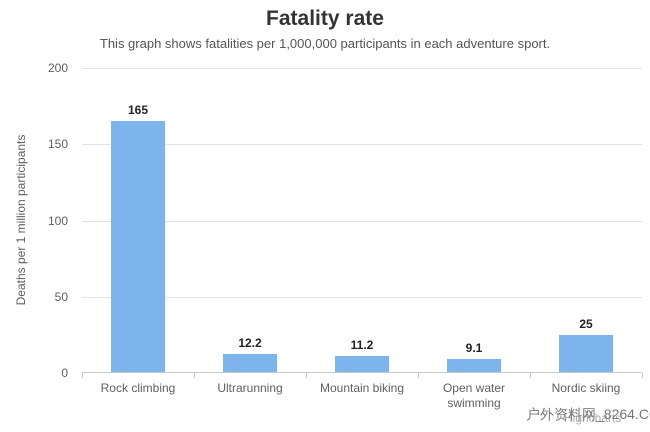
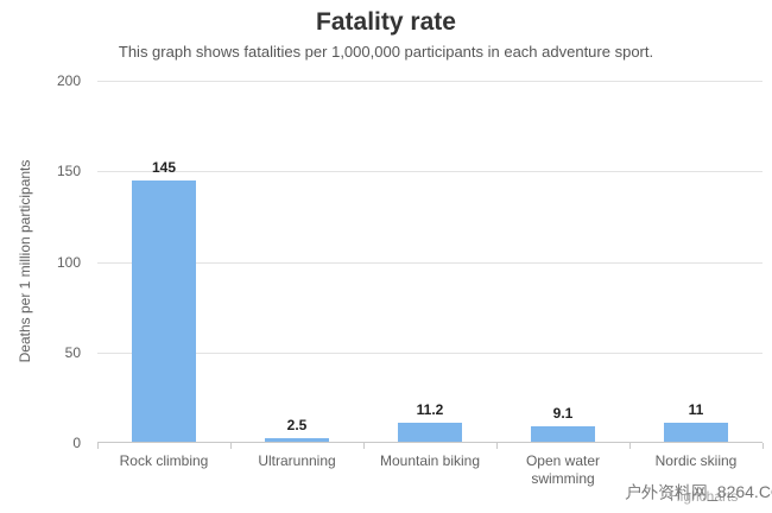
Rock climbing: 165 -> 145
Ultrarunning: 12.2 -> 2.5
Nordic skiing: 25 -> 11
